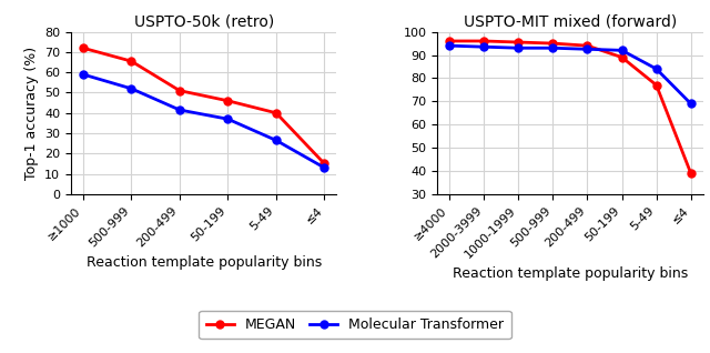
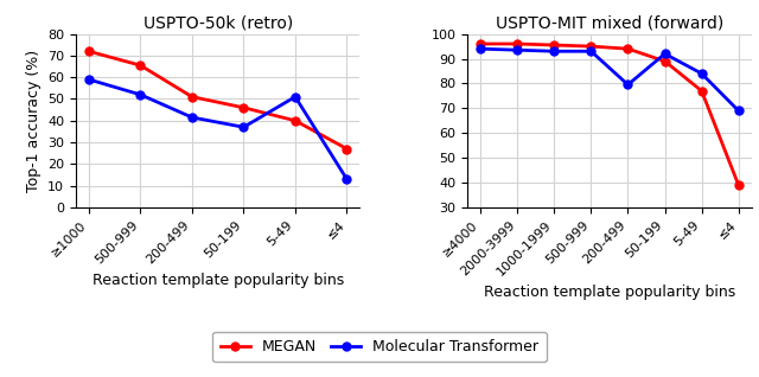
USPTO-50k (retro)/Molecular Transformer/5-49: 26 -> 51
USPTO-50k (retro)/MEGAN/≤4: 15 -> 27
USPTO-MIT mixed (forward)/Molecular Transformer/200-499: 92.5 -> 79.5
